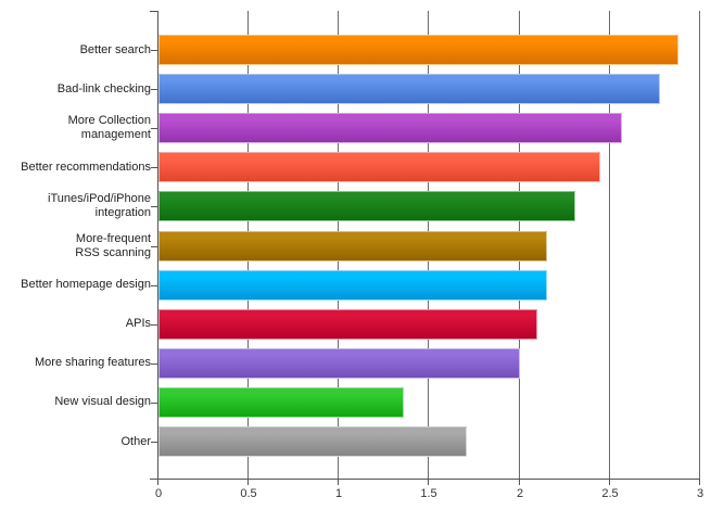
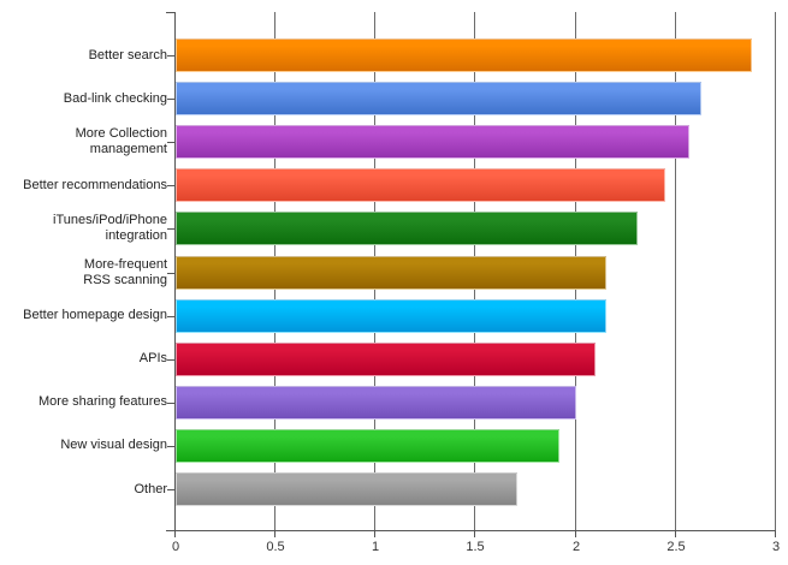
Bad-link checking: 2.78 -> 2.63
New visual design: 1.36 -> 1.92
